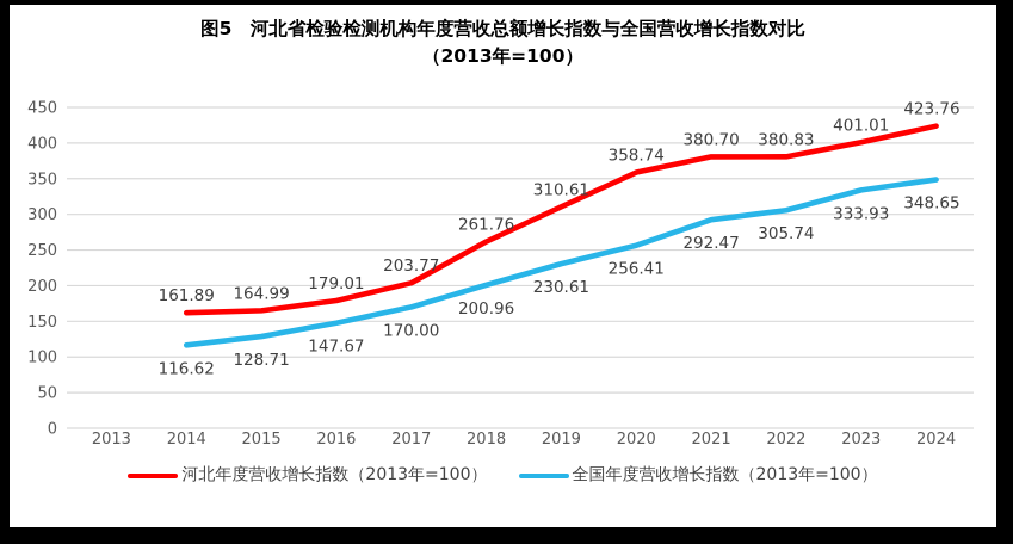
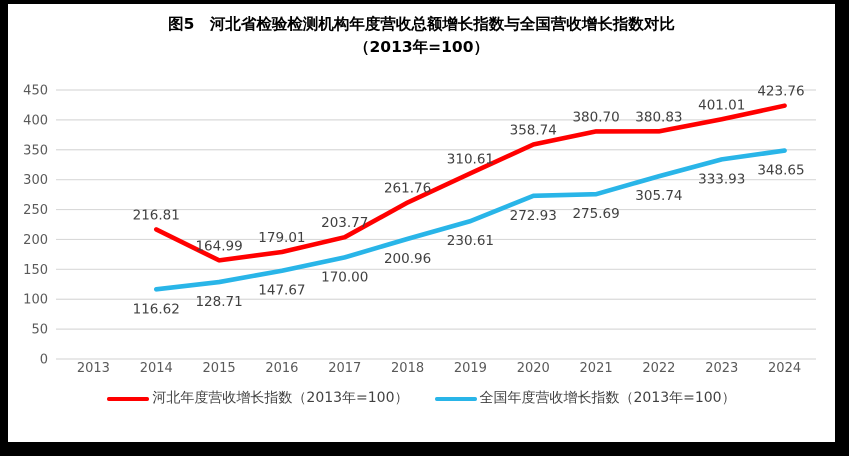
河北年度营收增长指数（2013年=100）/2014: 161.89 -> 216.81
全国年度营收增长指数（2013年=100）/2020: 256.41 -> 272.93
全国年度营收增长指数（2013年=100）/2021: 292.47 -> 275.69
